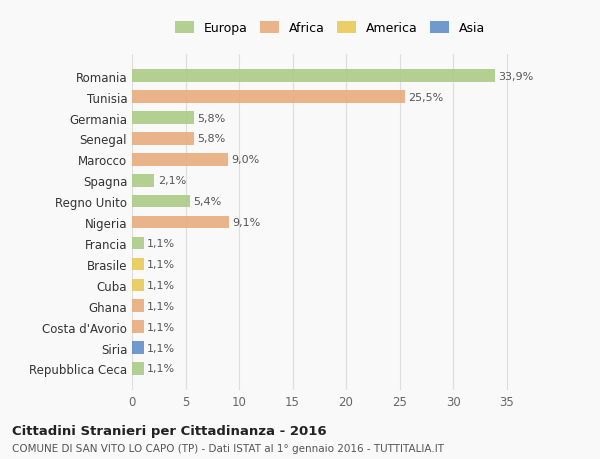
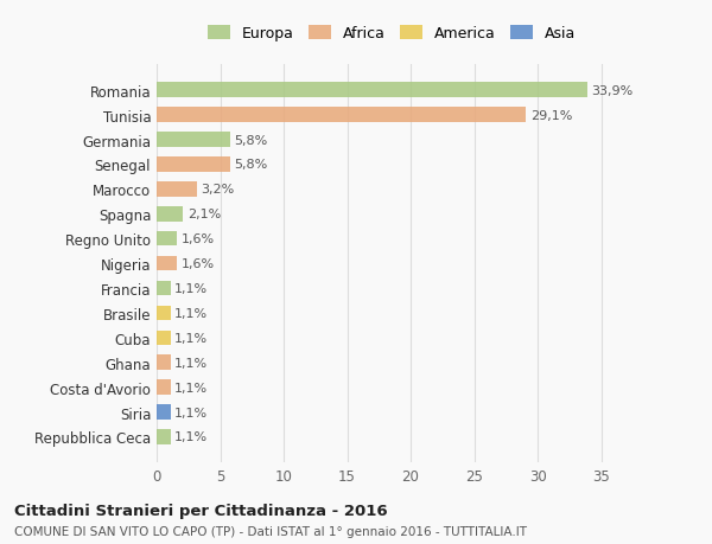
Tunisia: 25,5% -> 29,1%
Marocco: 9,0% -> 3,2%
Regno Unito: 5,4% -> 1,6%
Nigeria: 9,1% -> 1,6%
